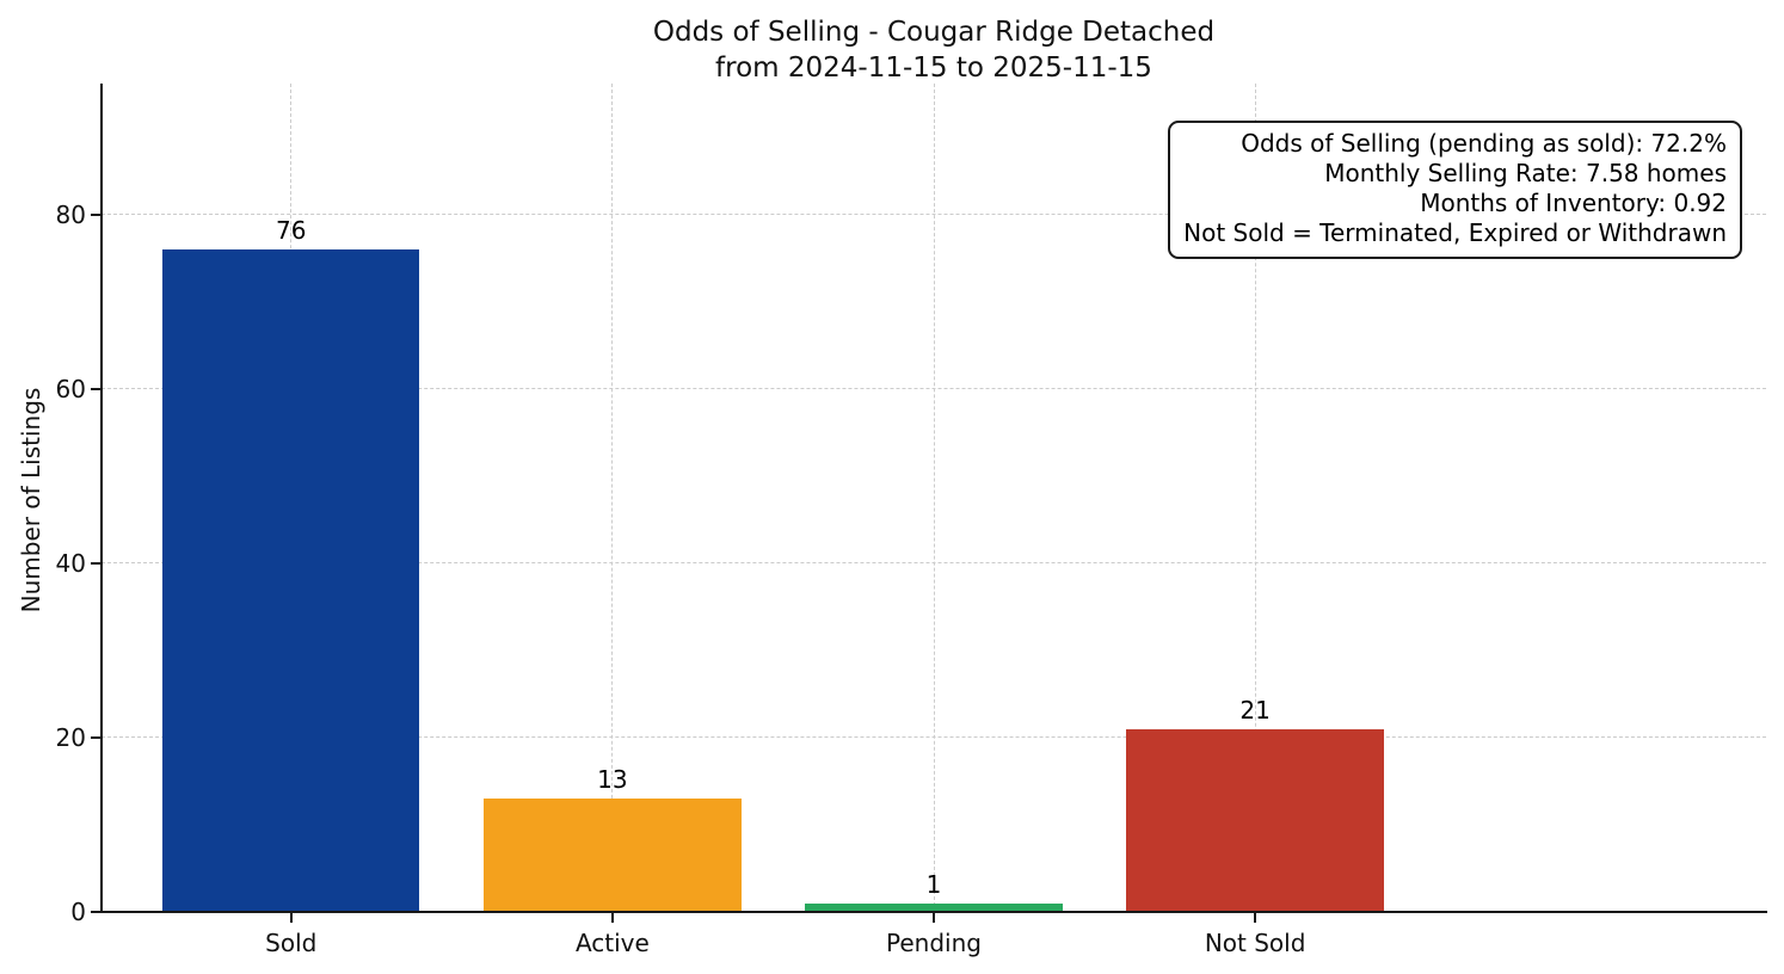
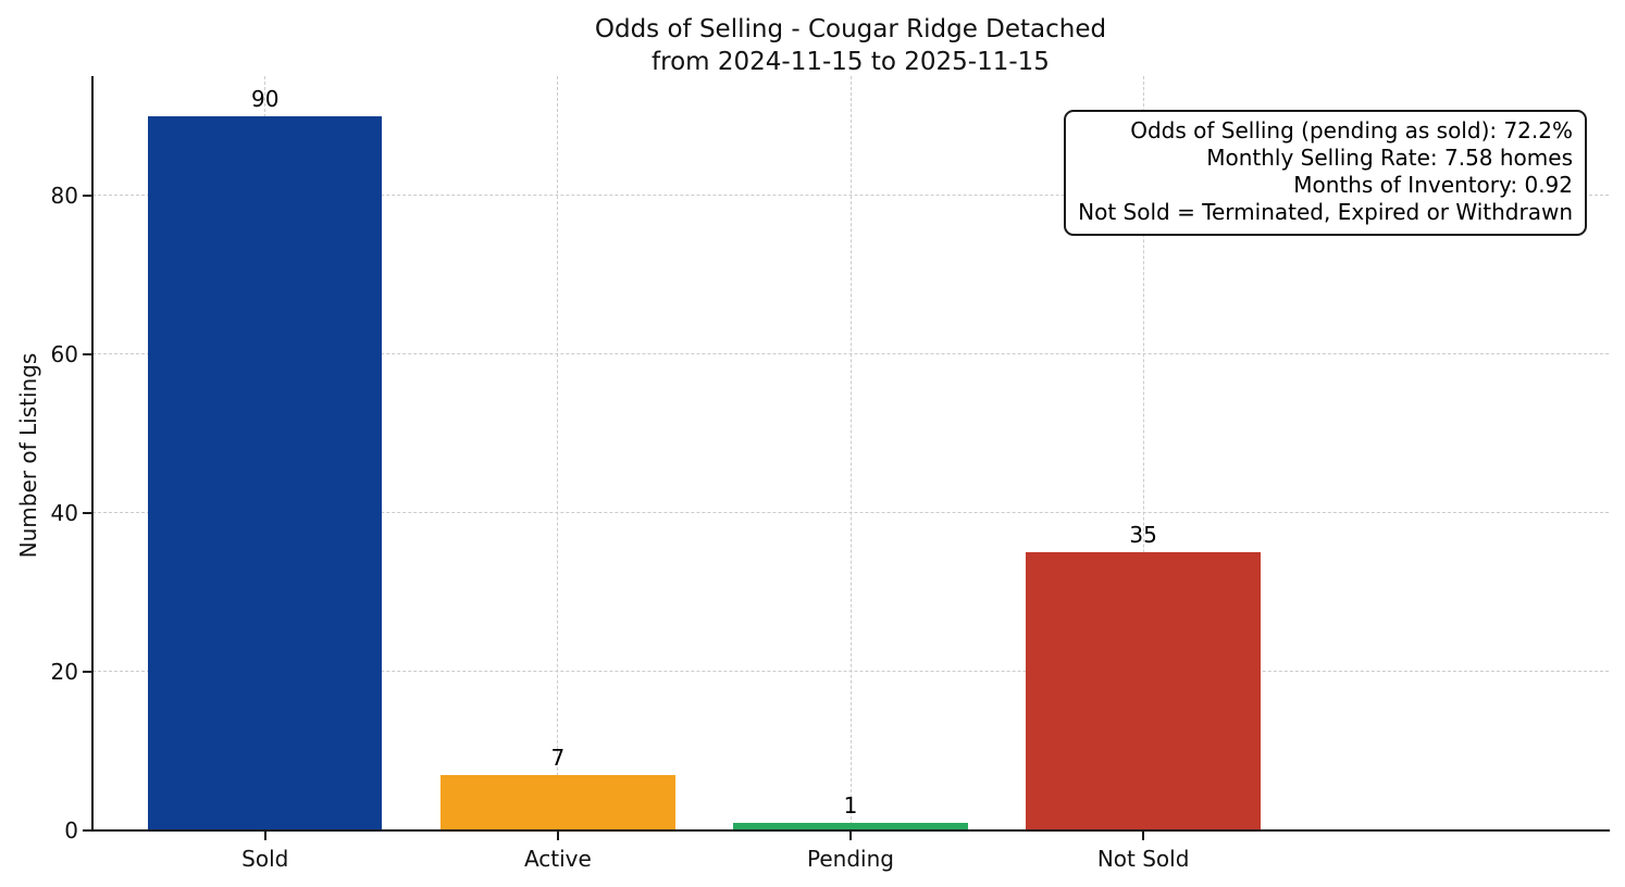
Sold: 76 -> 90
Active: 13 -> 7
Not Sold: 21 -> 35
